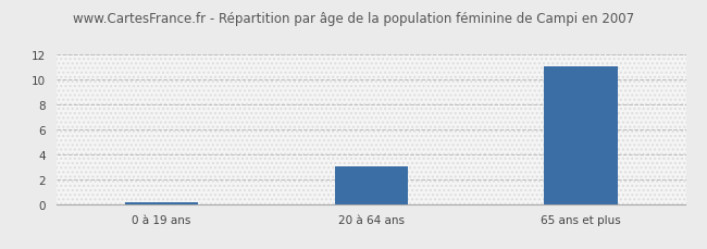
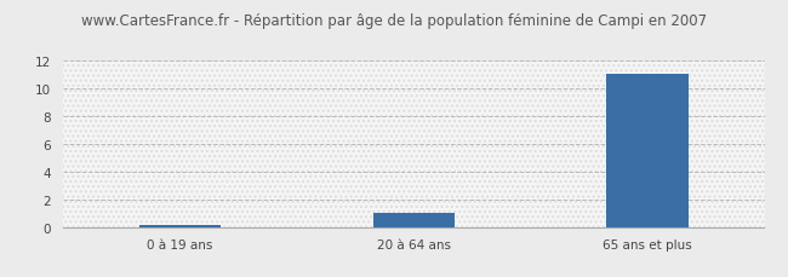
20 à 64 ans: 3.0 -> 1.0
